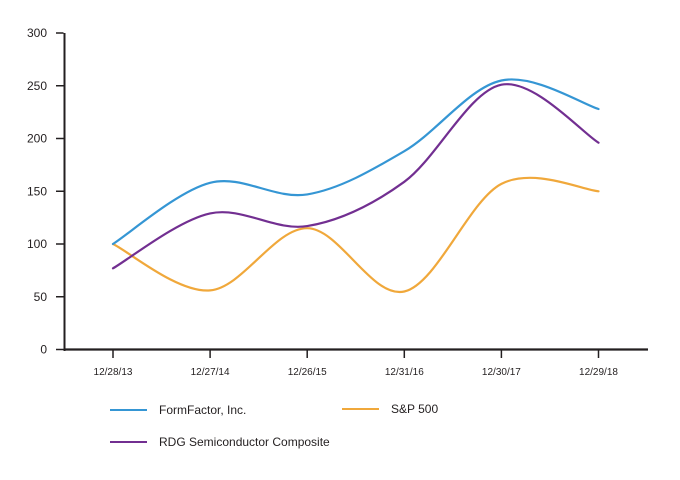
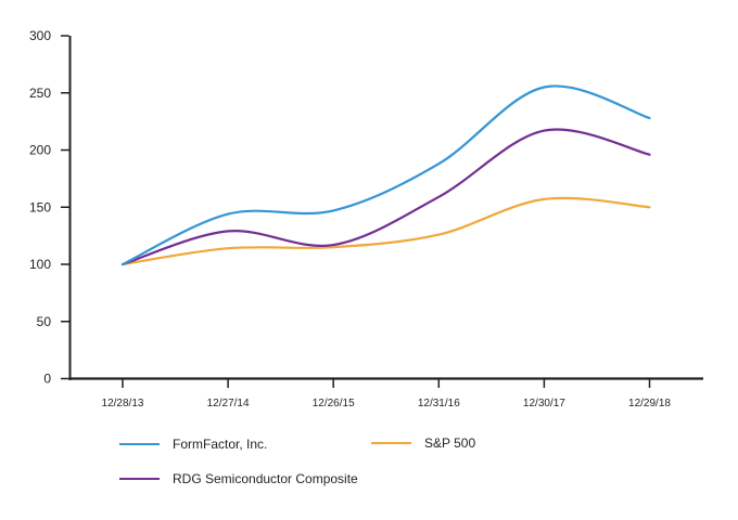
RDG Semiconductor Composite/12/28/13: 77 -> 100
S&P 500/12/27/14: 56 -> 114
FormFactor, Inc./12/27/14: 158 -> 144
S&P 500/12/31/16: 55 -> 126
RDG Semiconductor Composite/12/30/17: 251 -> 217
